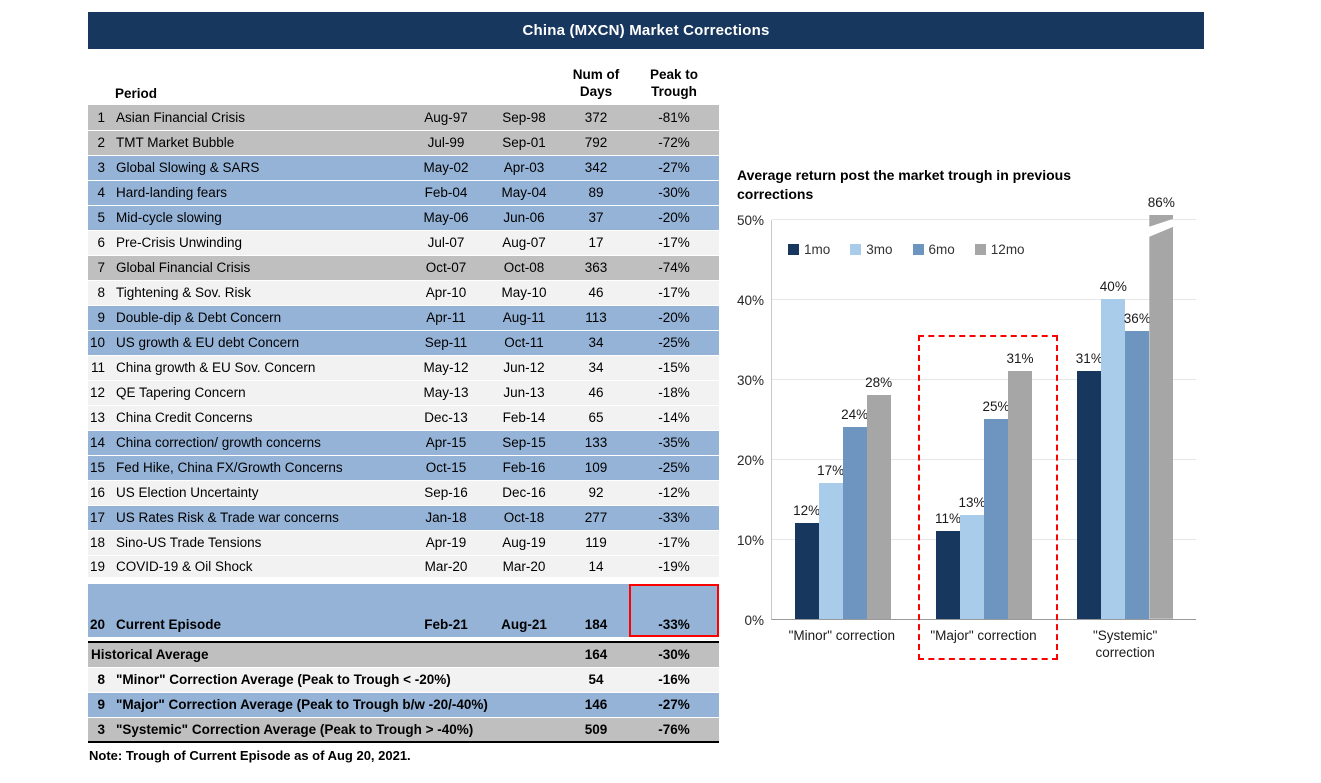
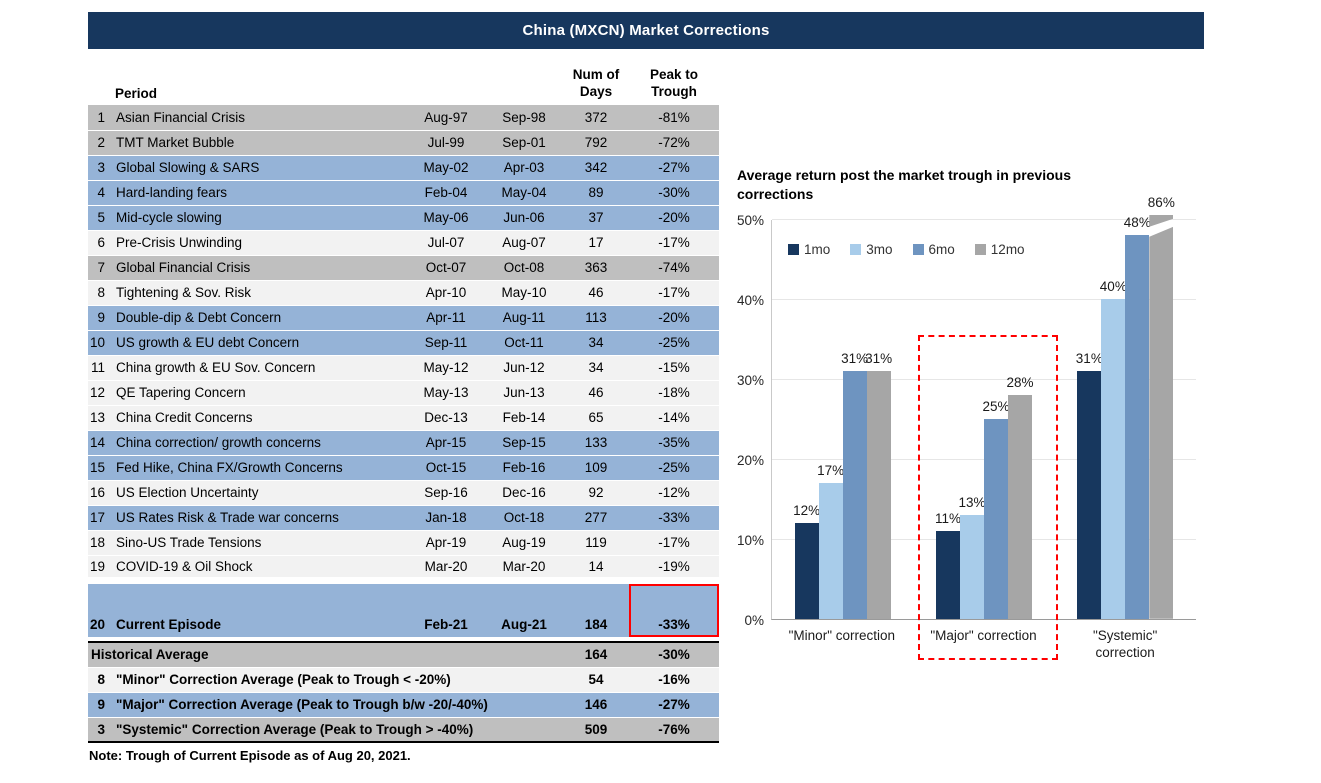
6mo/"Minor" correction: 24% -> 31%
12mo/"Minor" correction: 28% -> 31%
12mo/"Major" correction: 31% -> 28%
6mo/"Systemic" correction: 36% -> 48%
